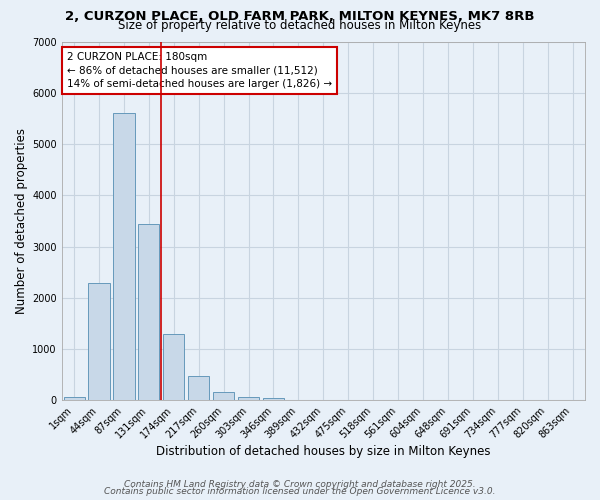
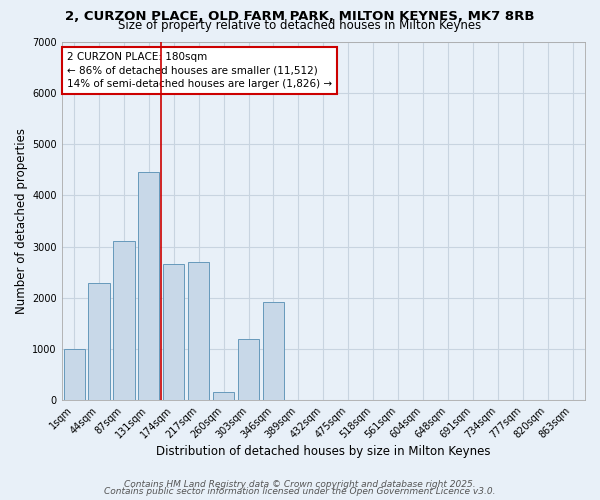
1sqm: 80 -> 1000
87sqm: 5600 -> 3100
131sqm: 3450 -> 4460
174sqm: 1300 -> 2660
217sqm: 480 -> 2700
303sqm: 80 -> 1200
346sqm: 50 -> 1920
